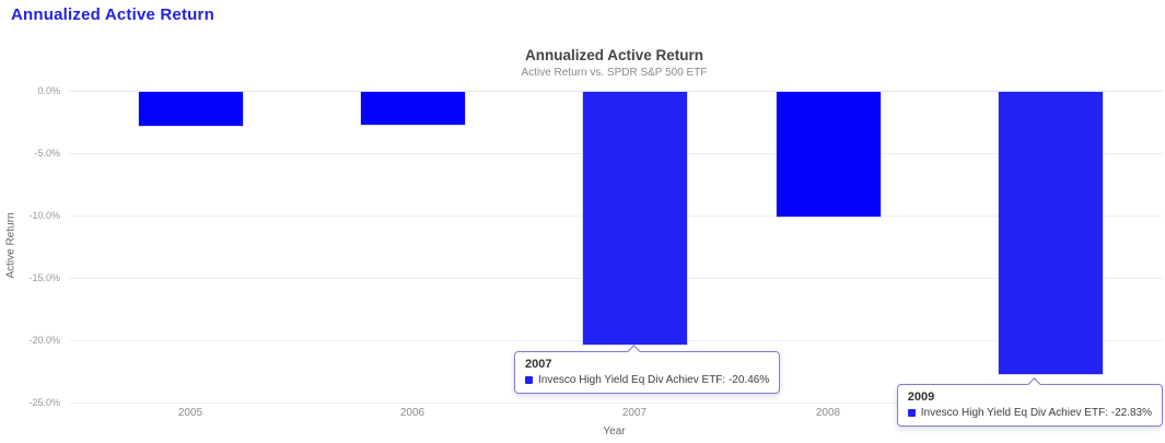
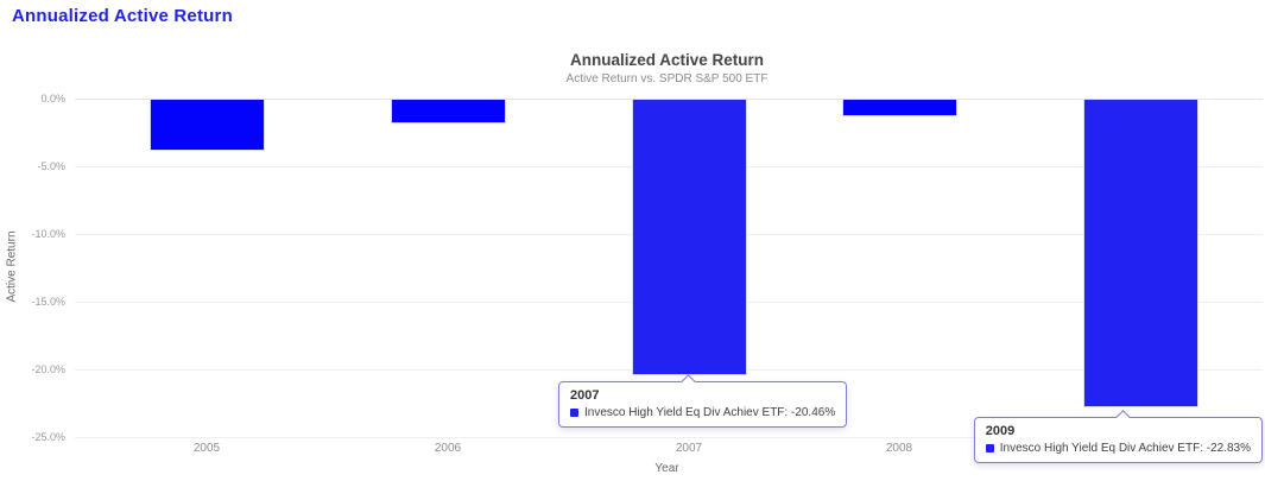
2005: -2.9% -> -3.9%
2006: -2.8% -> -1.9%
2008: -10.2% -> -1.3%
